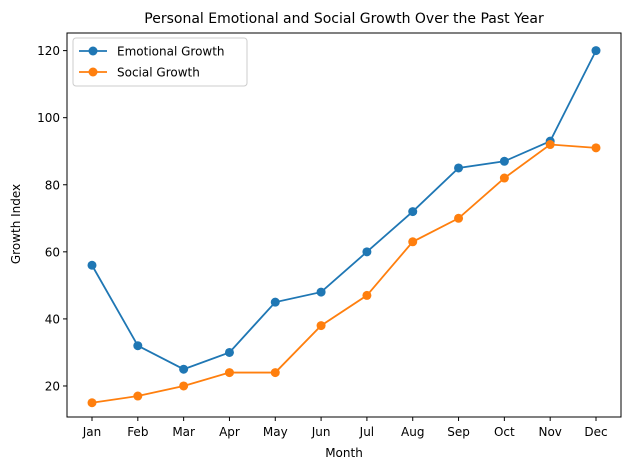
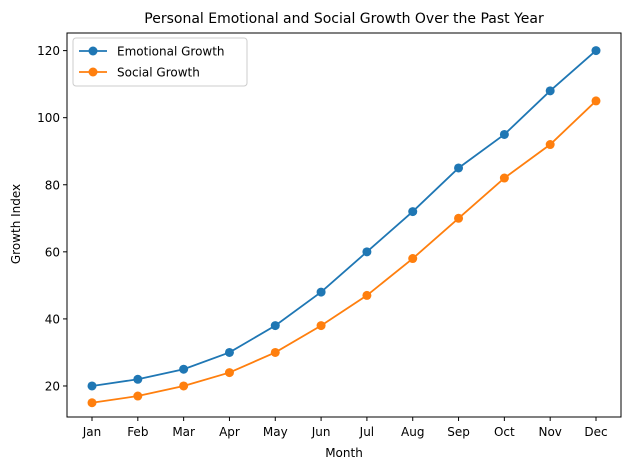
Emotional Growth/Jan: 56 -> 20
Emotional Growth/Feb: 32 -> 22
Emotional Growth/May: 45 -> 38
Social Growth/May: 24 -> 30
Social Growth/Aug: 63 -> 58
Emotional Growth/Oct: 87 -> 95
Emotional Growth/Nov: 93 -> 108
Social Growth/Dec: 91 -> 105
